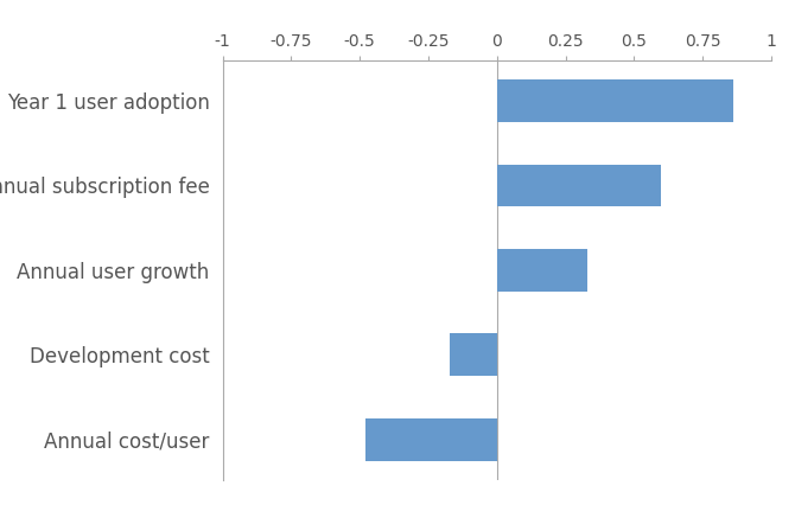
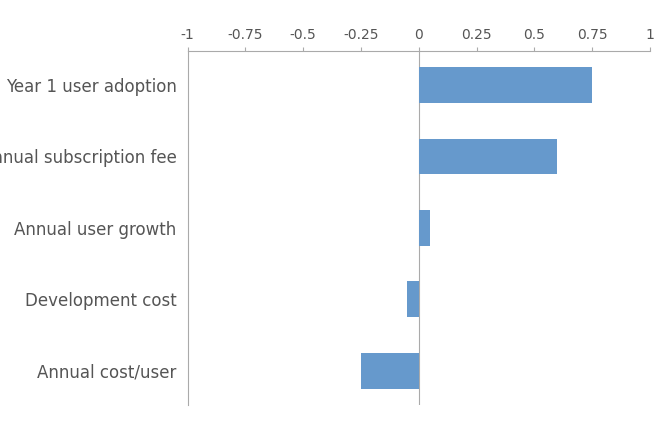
Year 1 user adoption: 0.86 -> 0.75
Annual user growth: 0.33 -> 0.05
Development cost: -0.17 -> -0.05
Annual cost/user: -0.48 -> -0.25
